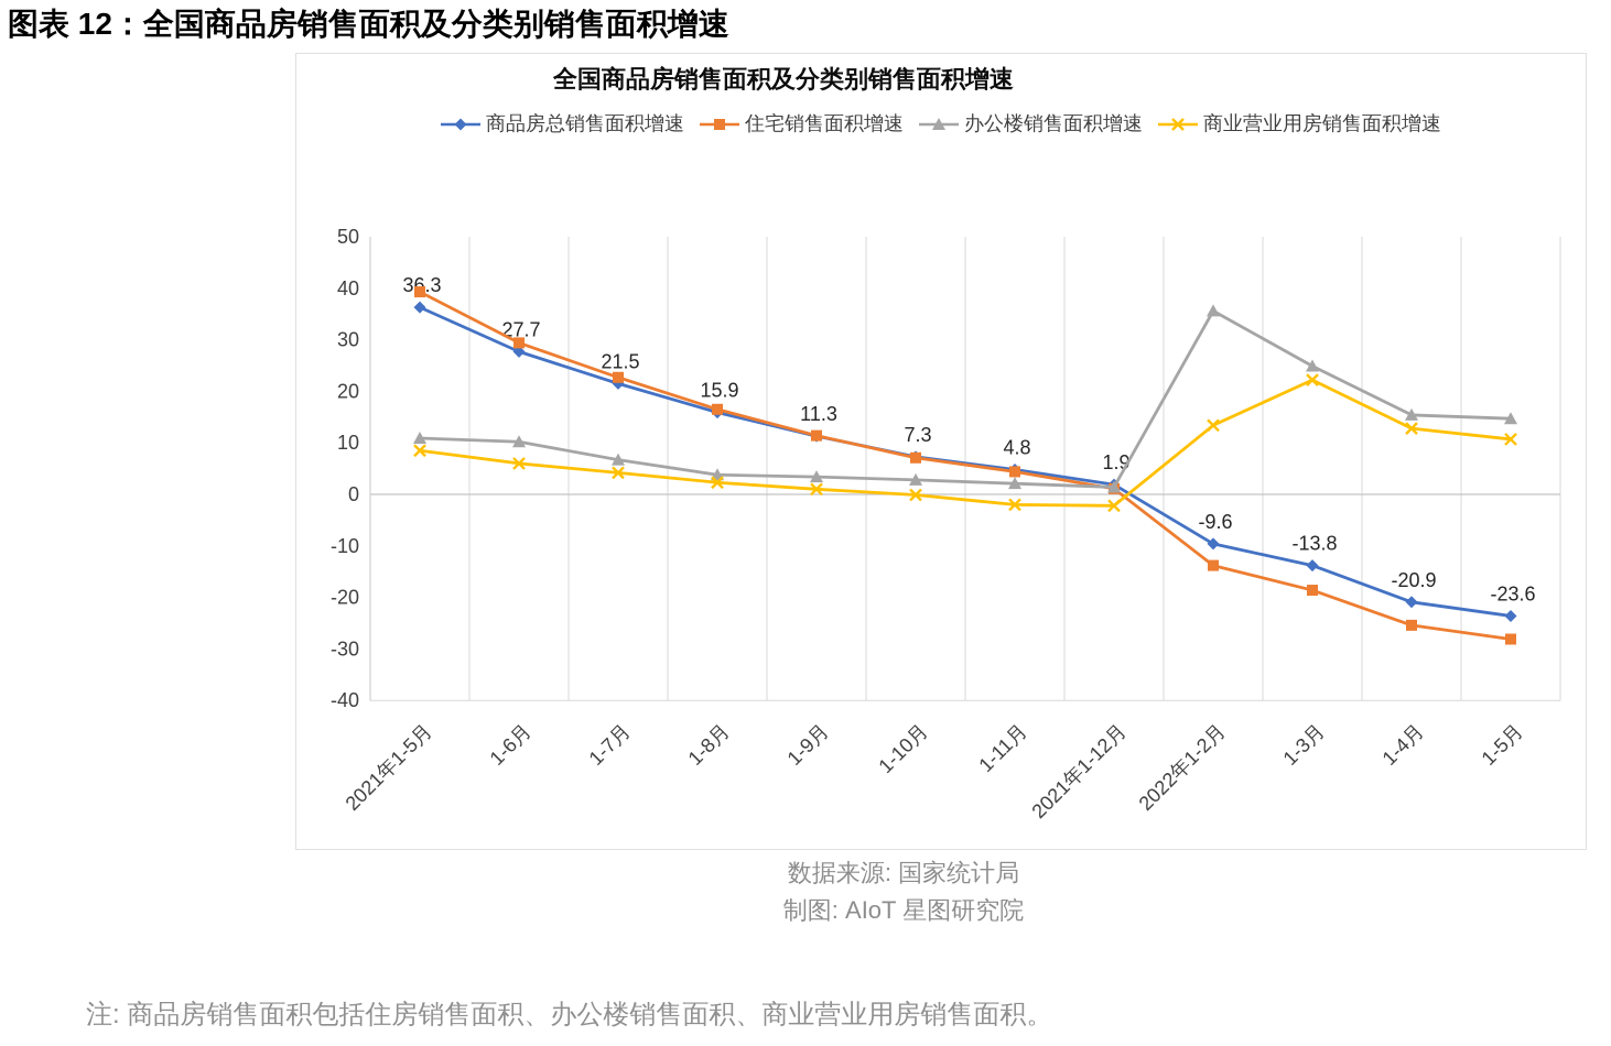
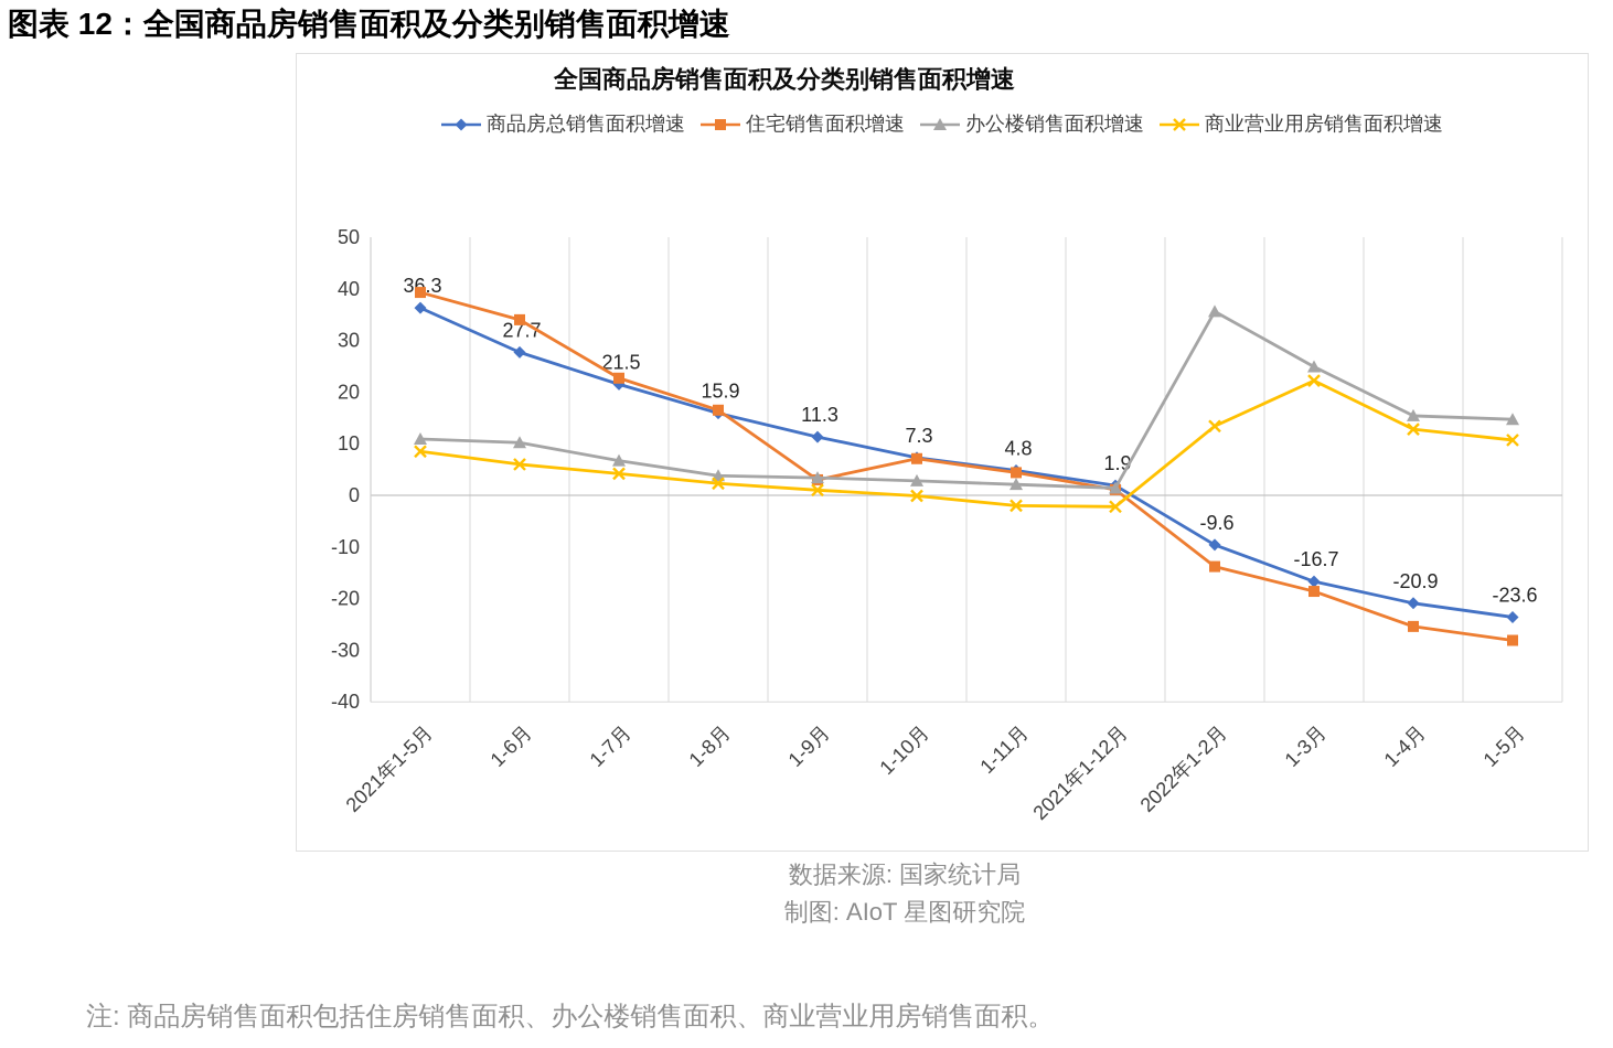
住宅销售面积增速/1-6月: 29 -> 34
住宅销售面积增速/1-9月: 11 -> 3
商品房总销售面积增速/1-3月: -13.8 -> -16.7
